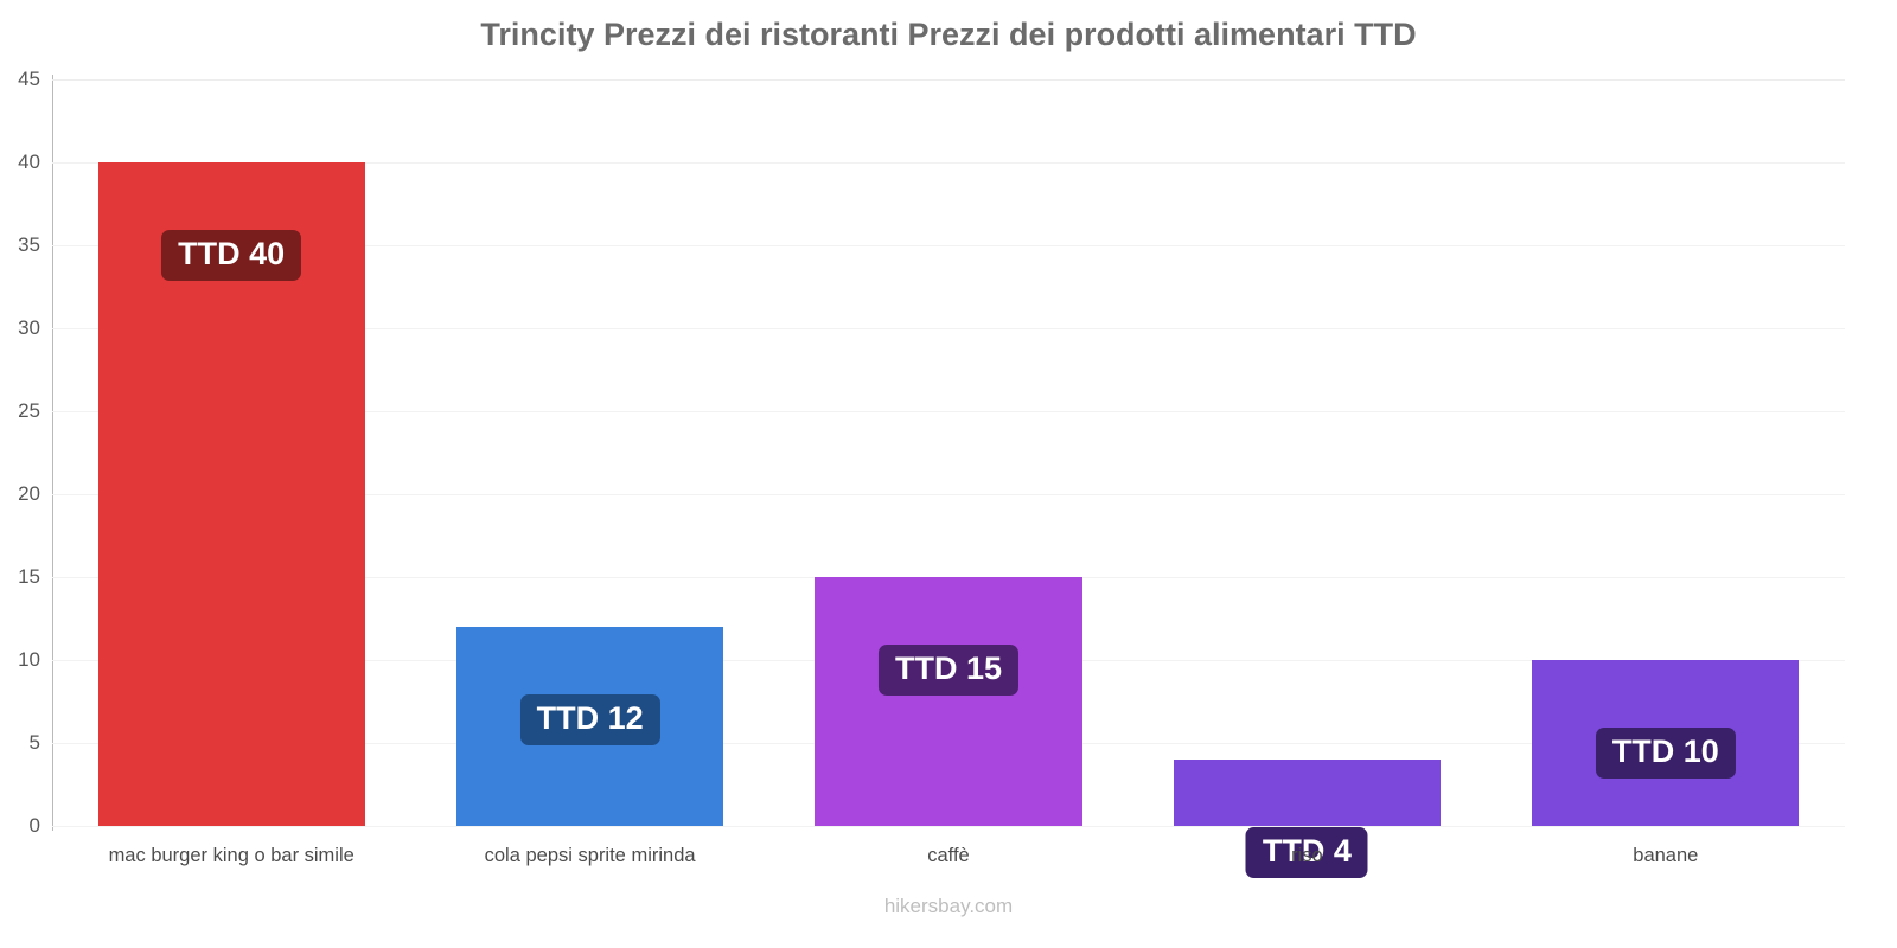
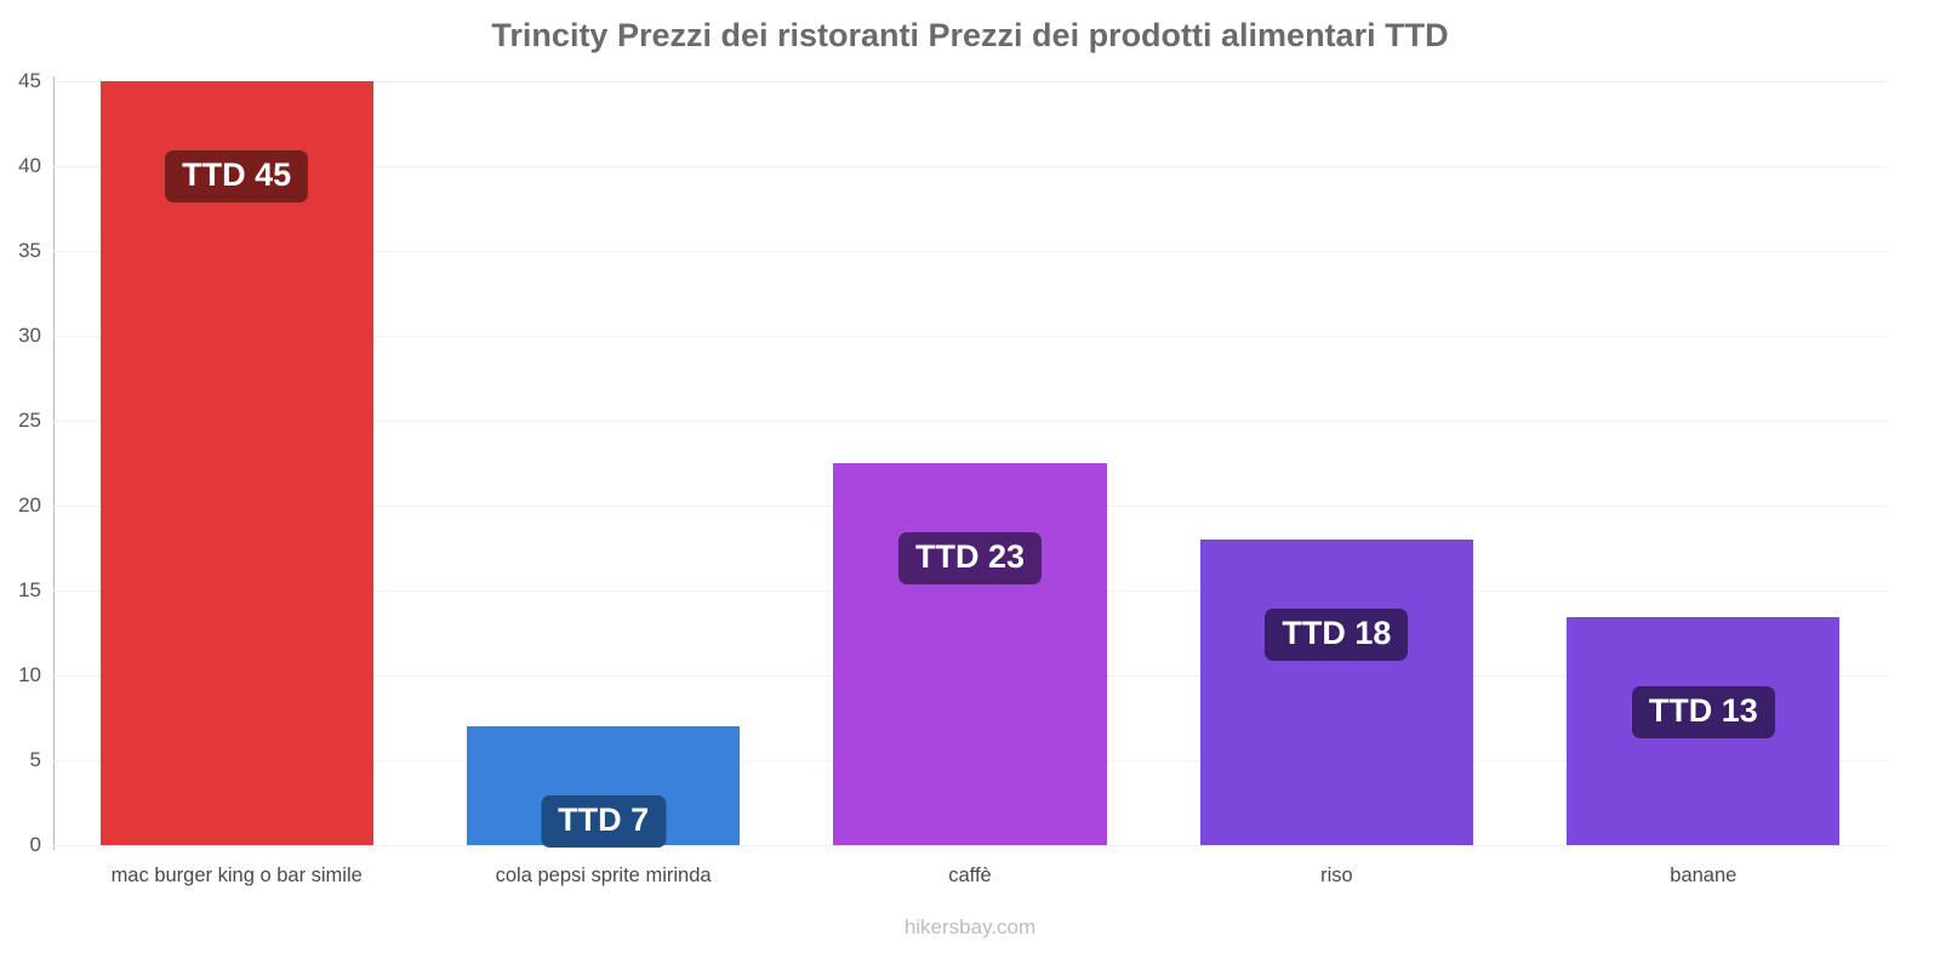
mac burger king o bar simile: 40 -> 45
cola pepsi sprite mirinda: 12 -> 7
caffè: 15 -> 23
riso: 4 -> 18
banane: 10 -> 13
